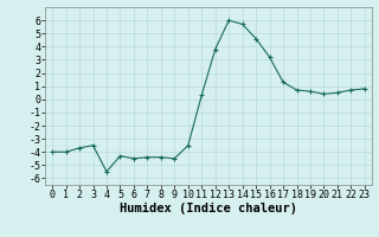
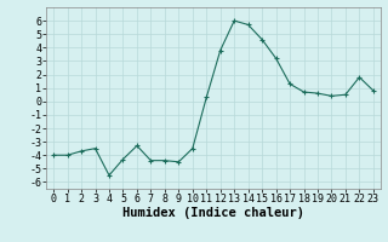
6: -4.5 -> -3.3
22: 0.7 -> 1.8
